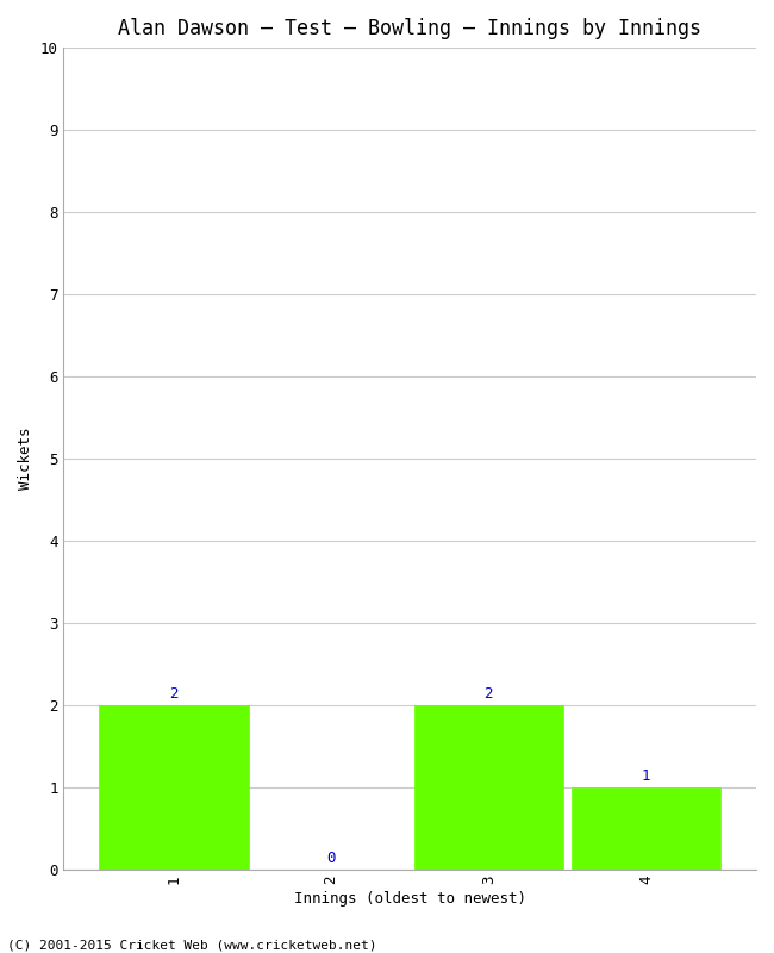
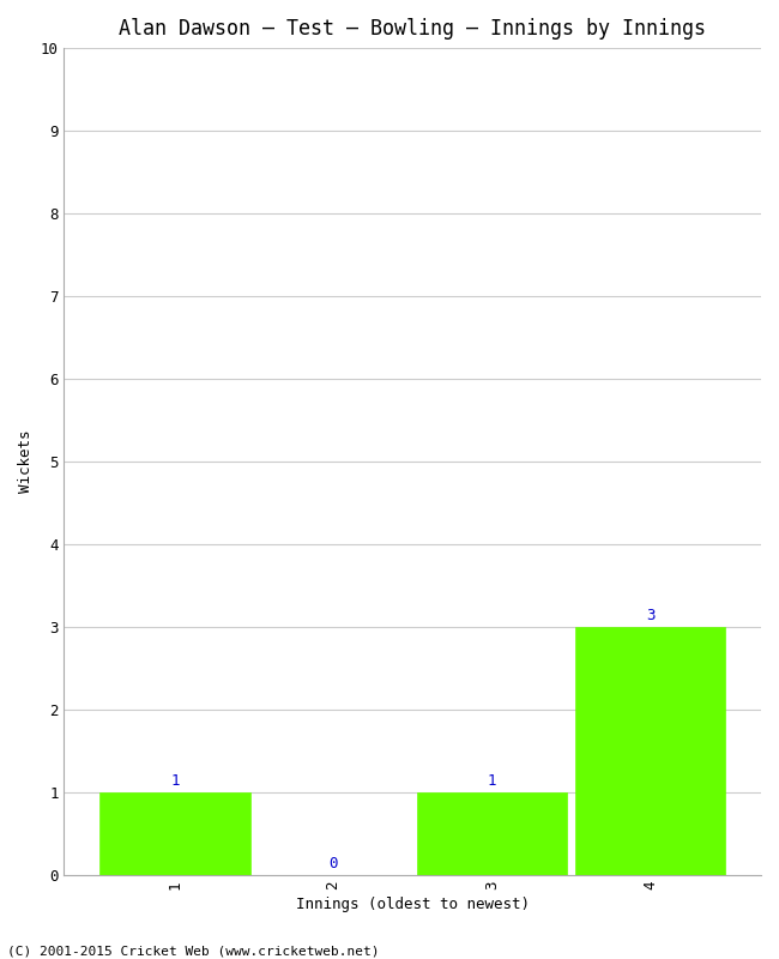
1: 2 -> 1
3: 2 -> 1
4: 1 -> 3
